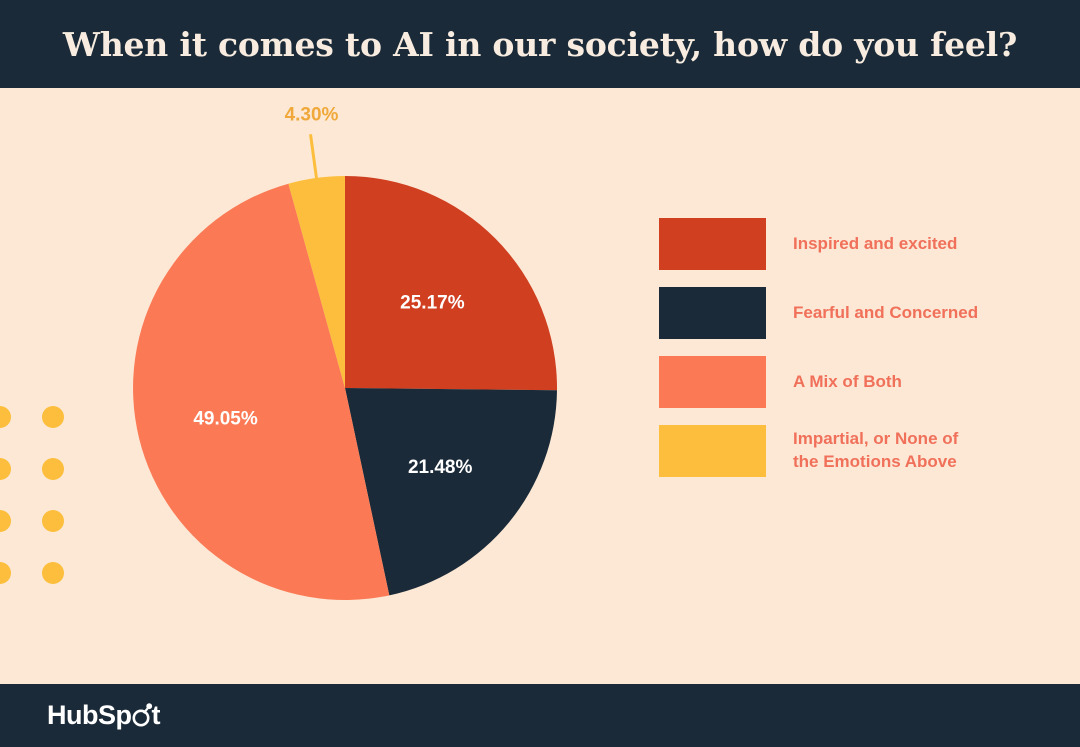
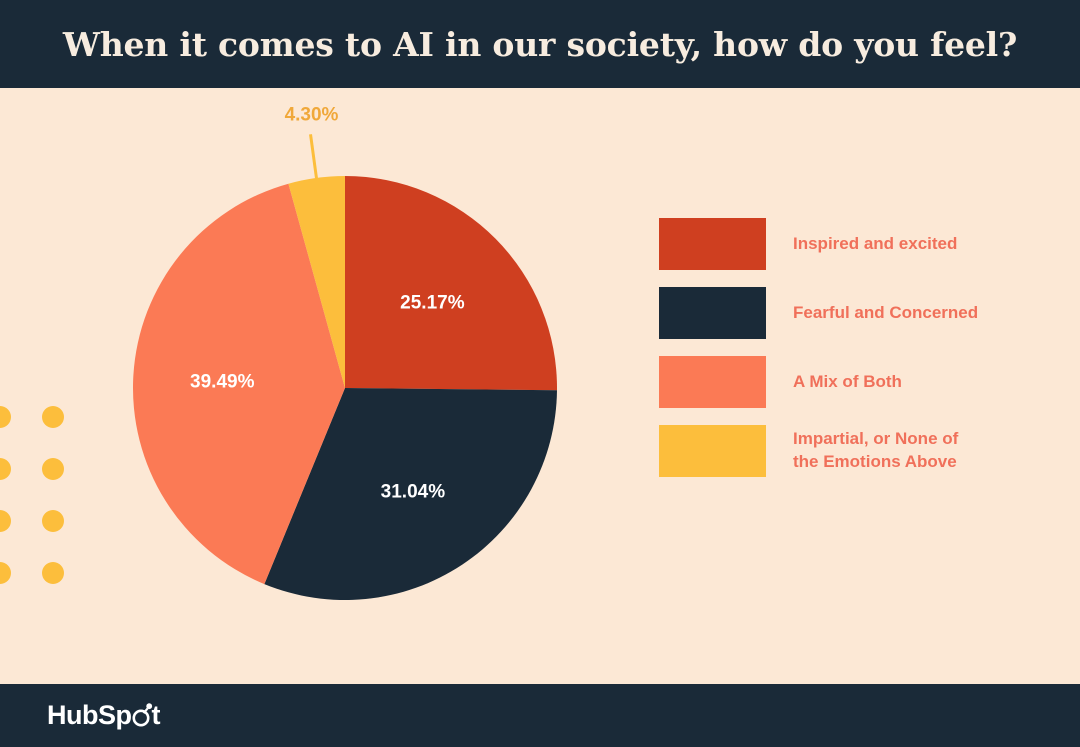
Fearful and Concerned: 21.48% -> 31.04%
A Mix of Both: 49.05% -> 39.49%
